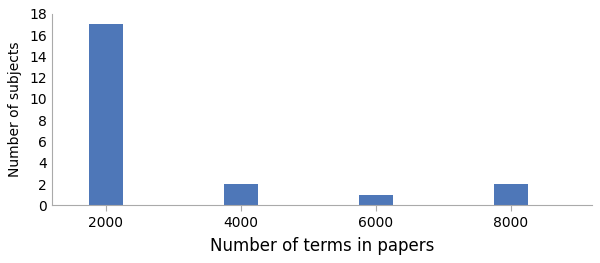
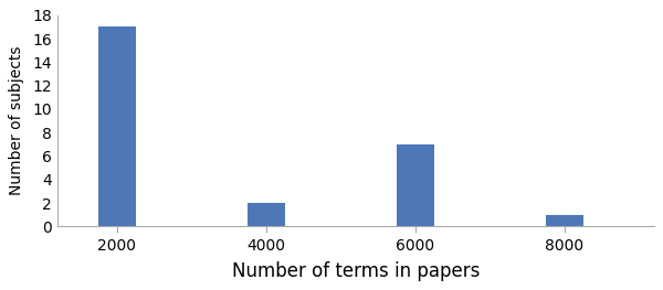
6000: 1 -> 7
8000: 2 -> 1
